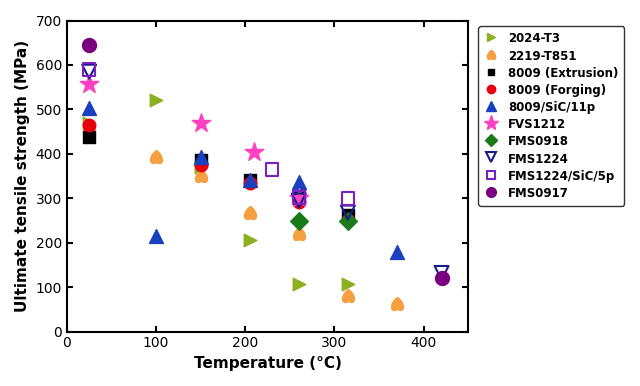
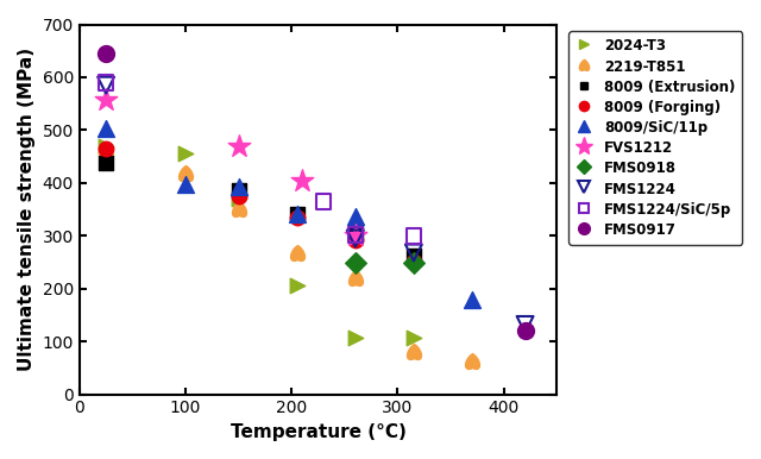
2024-T3/100: 520 -> 455
2219-T851/100: 395 -> 420
8009/SiC/11p/100: 215 -> 398
